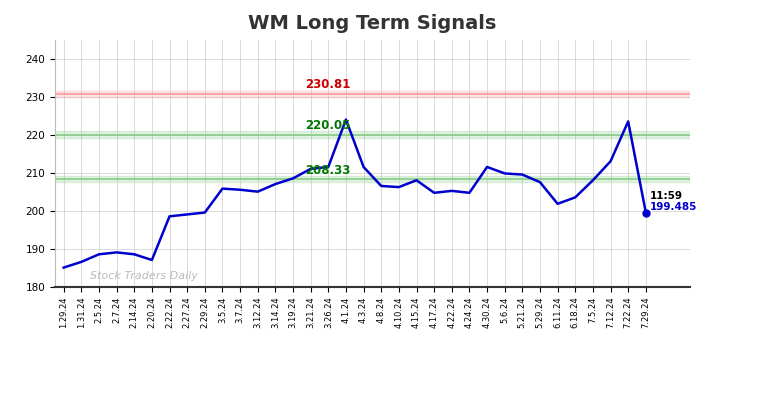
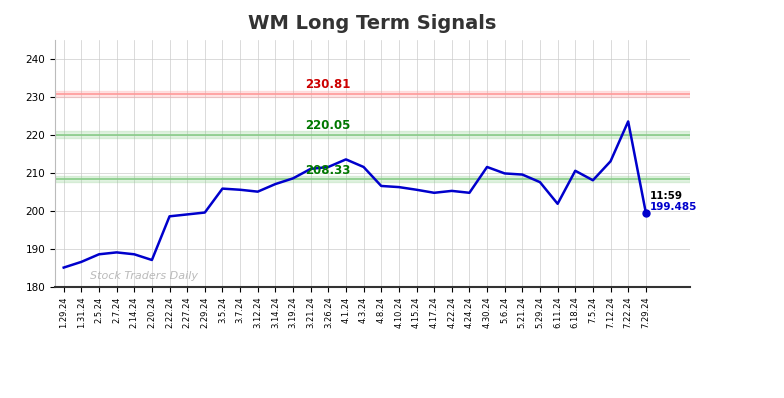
4.1.24: 224.0 -> 213.5
4.15.24: 208.0 -> 205.5
6.18.24: 203.5 -> 210.5
